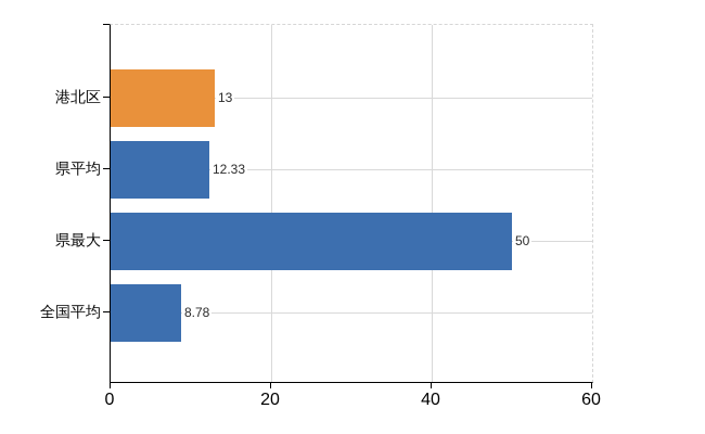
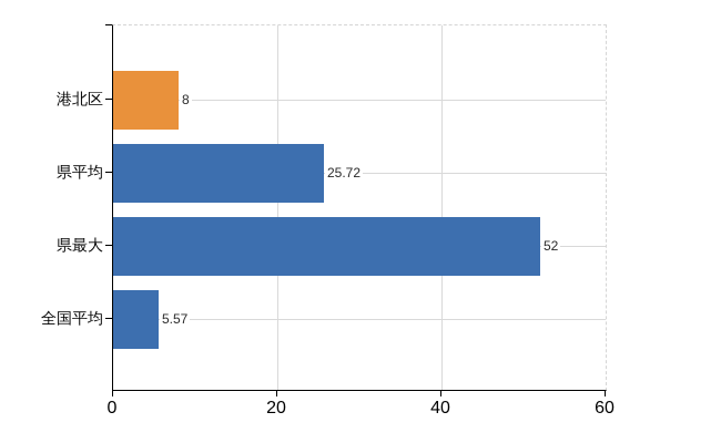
港北区: 13 -> 8
県平均: 12.33 -> 25.72
県最大: 50 -> 52
全国平均: 8.78 -> 5.57
